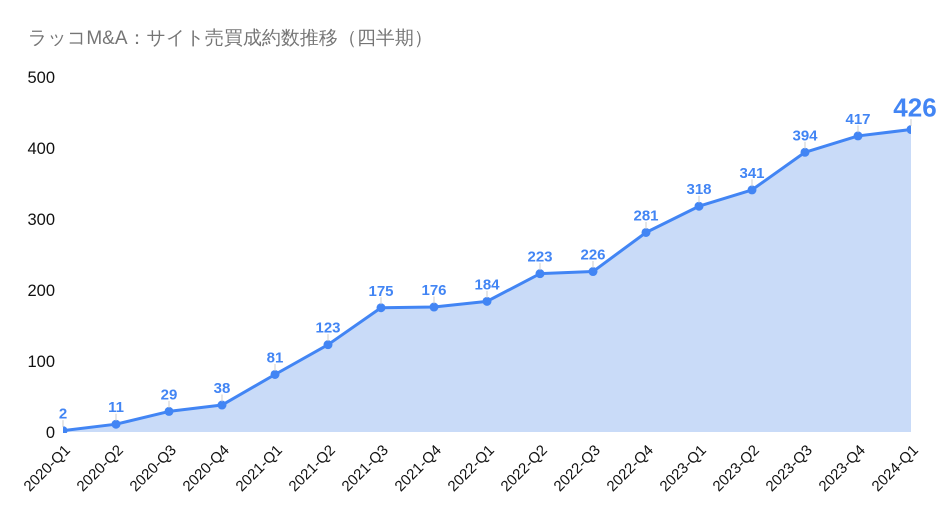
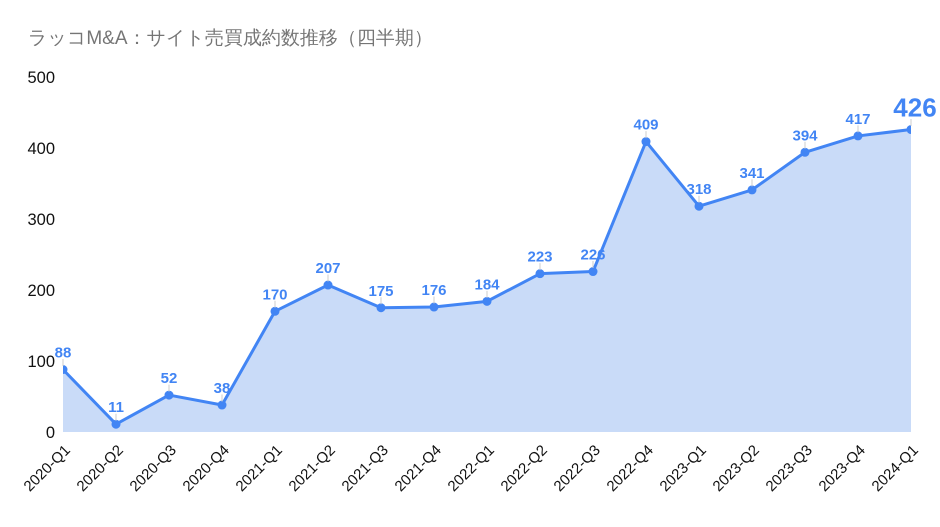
2020-Q1: 2 -> 88
2020-Q3: 29 -> 52
2021-Q1: 81 -> 170
2021-Q2: 123 -> 207
2022-Q4: 281 -> 409
